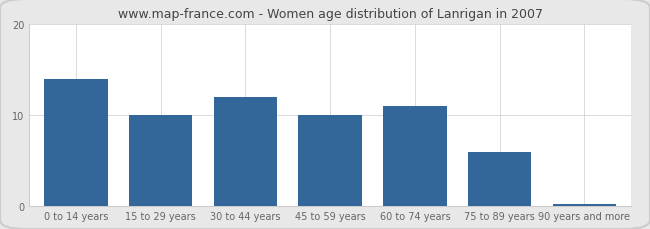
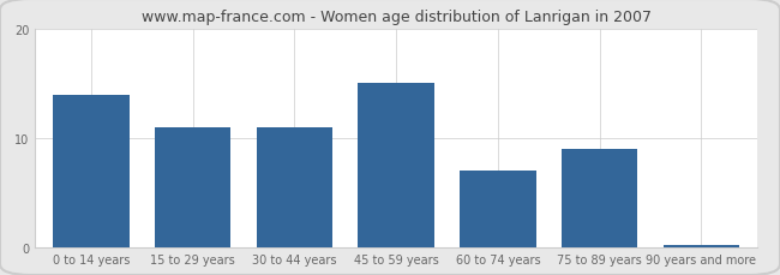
15 to 29 years: 10.0 -> 11.0
30 to 44 years: 12.0 -> 11.0
45 to 59 years: 10.0 -> 15.0
60 to 74 years: 11.0 -> 7.0
75 to 89 years: 6.0 -> 9.0
